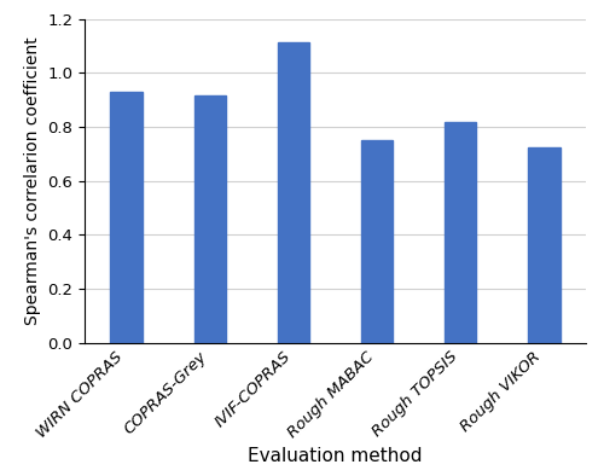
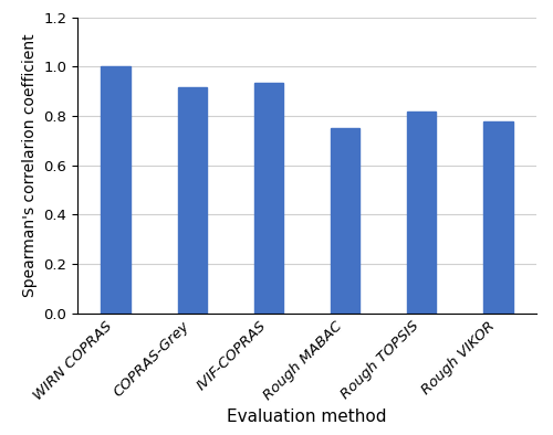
WIRN COPRAS: 0.930 -> 1.000
IVIF-COPRAS: 1.115 -> 0.935
Rough VIKOR: 0.725 -> 0.778
